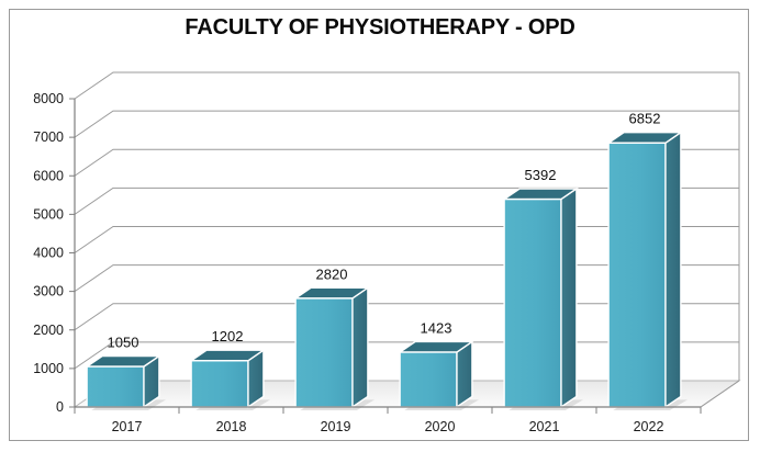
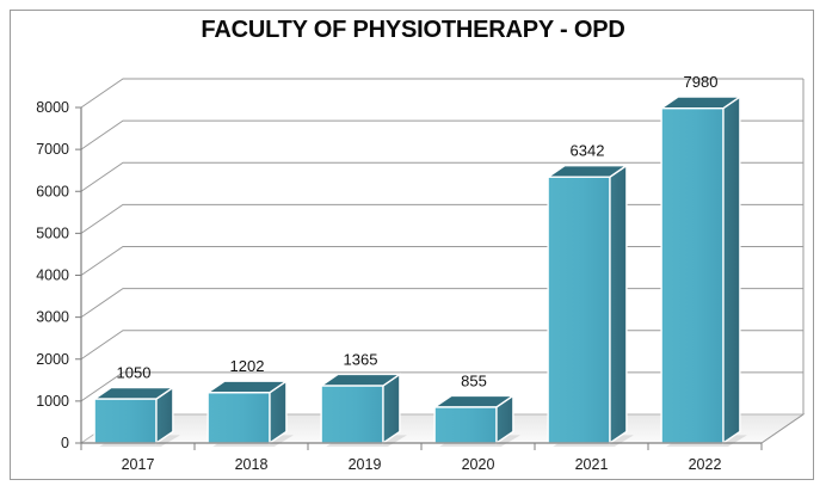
2019: 2820 -> 1365
2020: 1423 -> 855
2021: 5392 -> 6342
2022: 6852 -> 7980
